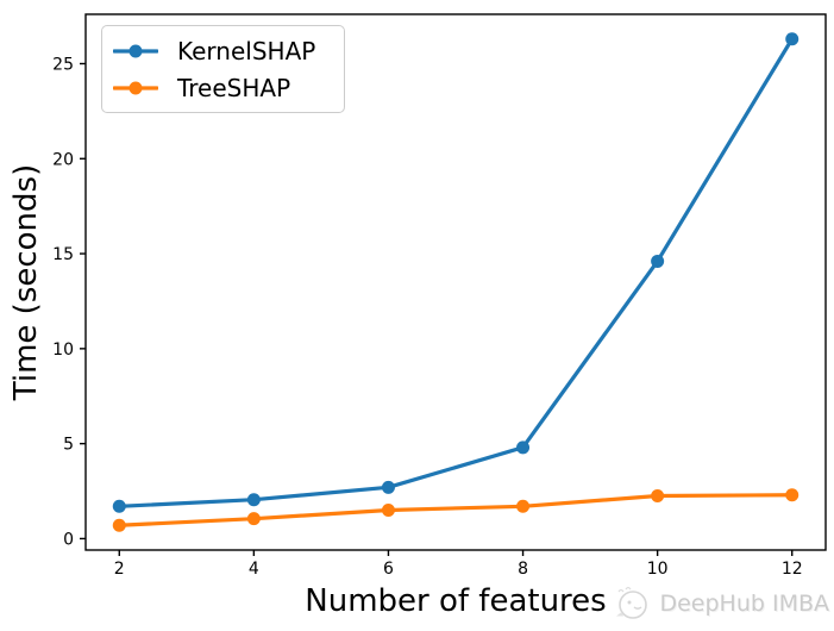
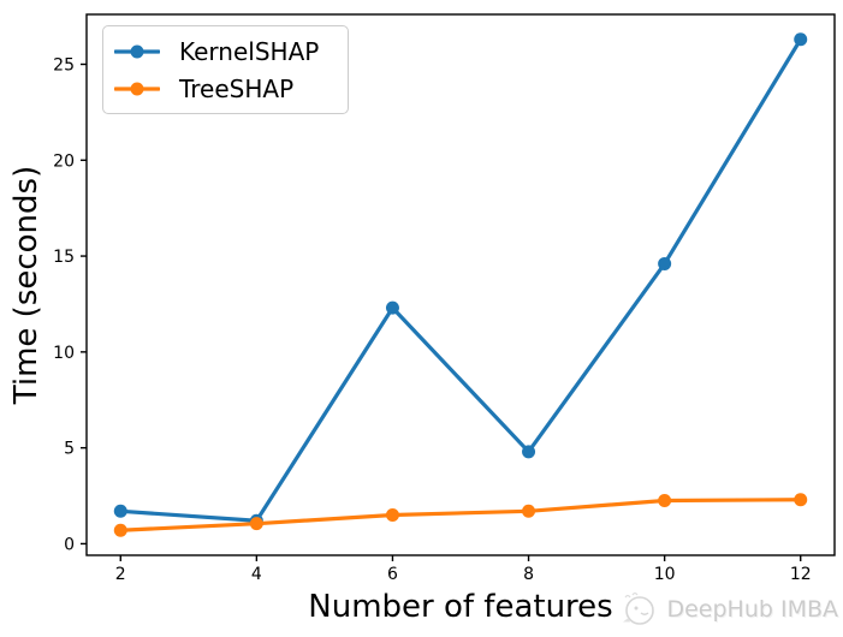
KernelSHAP/4: 2.0 -> 1.2
KernelSHAP/6: 2.7 -> 12.3
